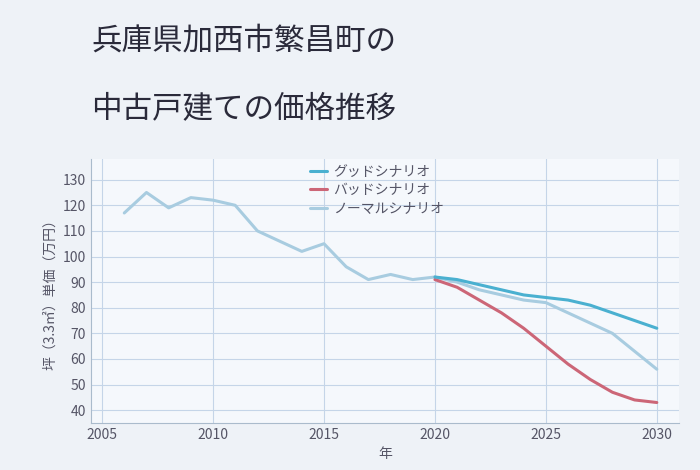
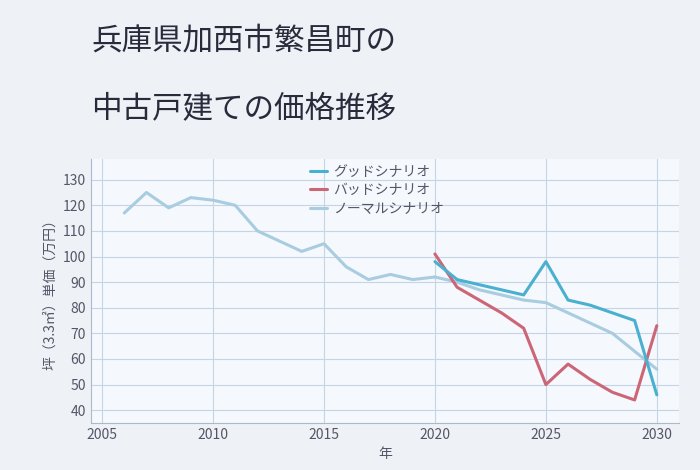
グッドシナリオ/2020: 92 -> 98
バッドシナリオ/2020: 91 -> 101
グッドシナリオ/2025: 84 -> 98
バッドシナリオ/2025: 65 -> 50
グッドシナリオ/2030: 72 -> 46
バッドシナリオ/2030: 43 -> 73
